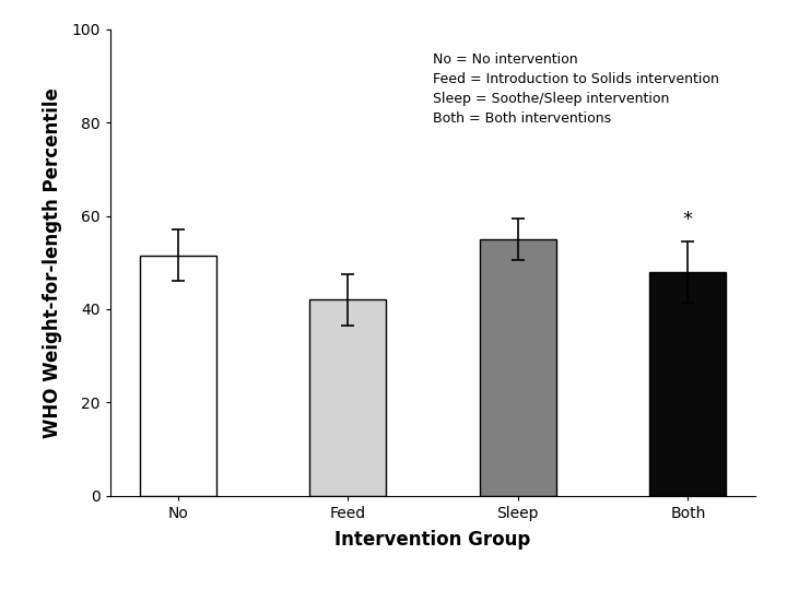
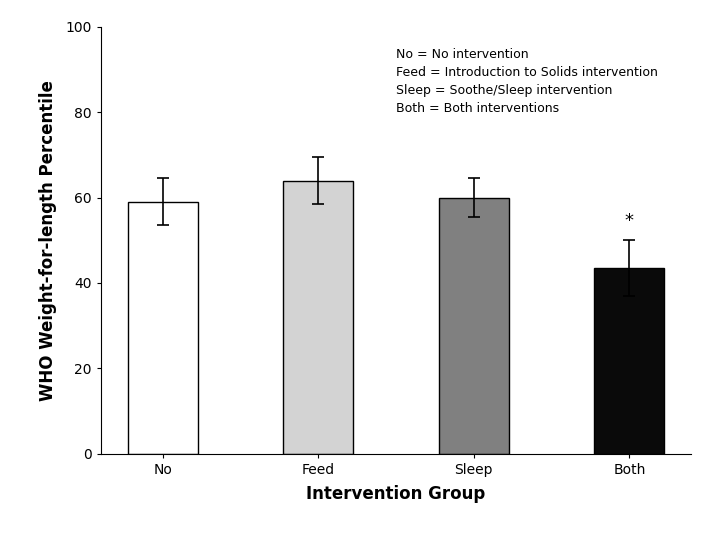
No: 51.5 -> 59.0
Feed: 42.0 -> 64.0
Sleep: 55.0 -> 60.0
Both: 48.0 -> 43.5
